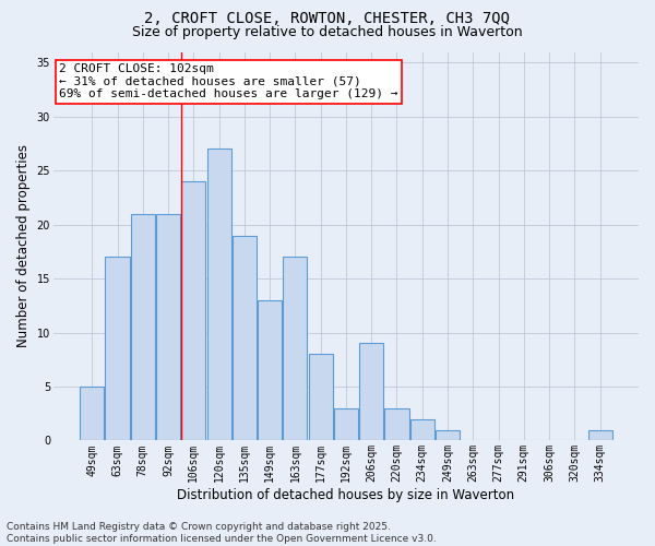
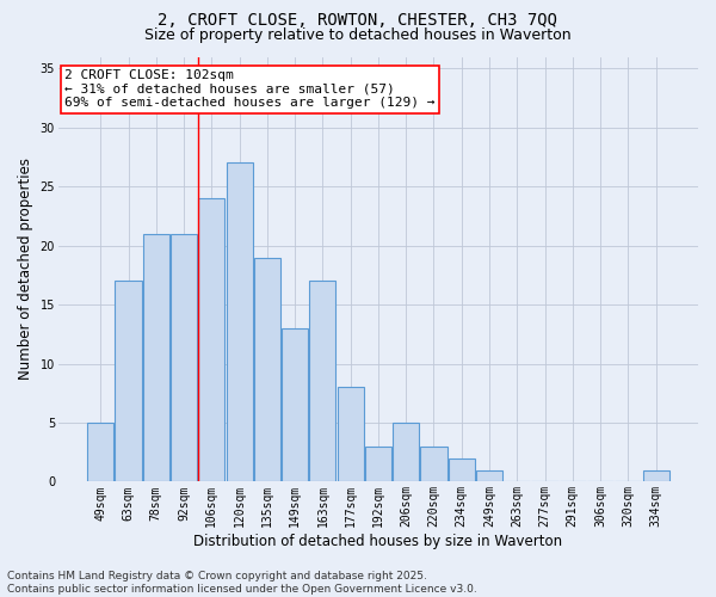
206sqm: 9 -> 5
